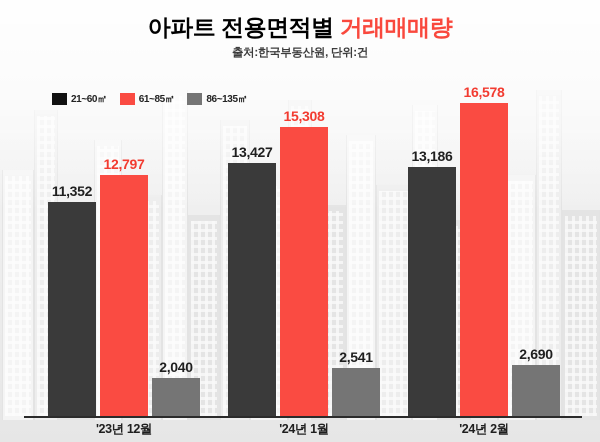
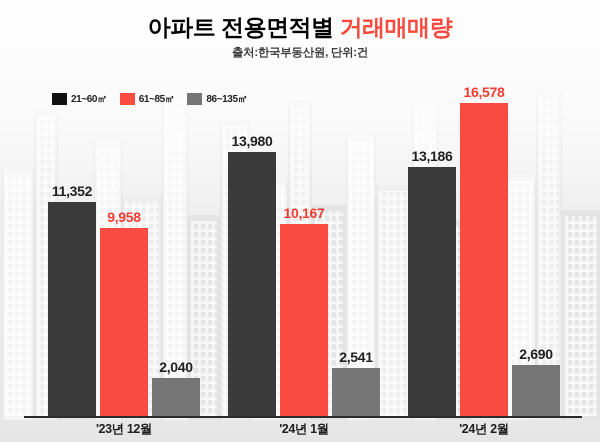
61~85㎡/'23년 12월: 12,797 -> 9,958
21~60㎡/'24년 1월: 13,427 -> 13,980
61~85㎡/'24년 1월: 15,308 -> 10,167
